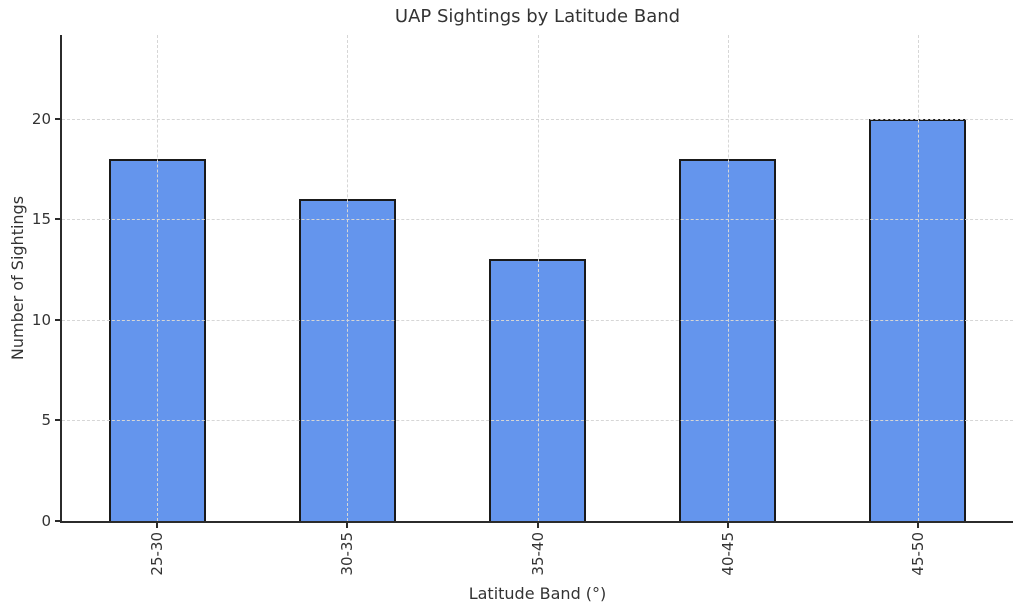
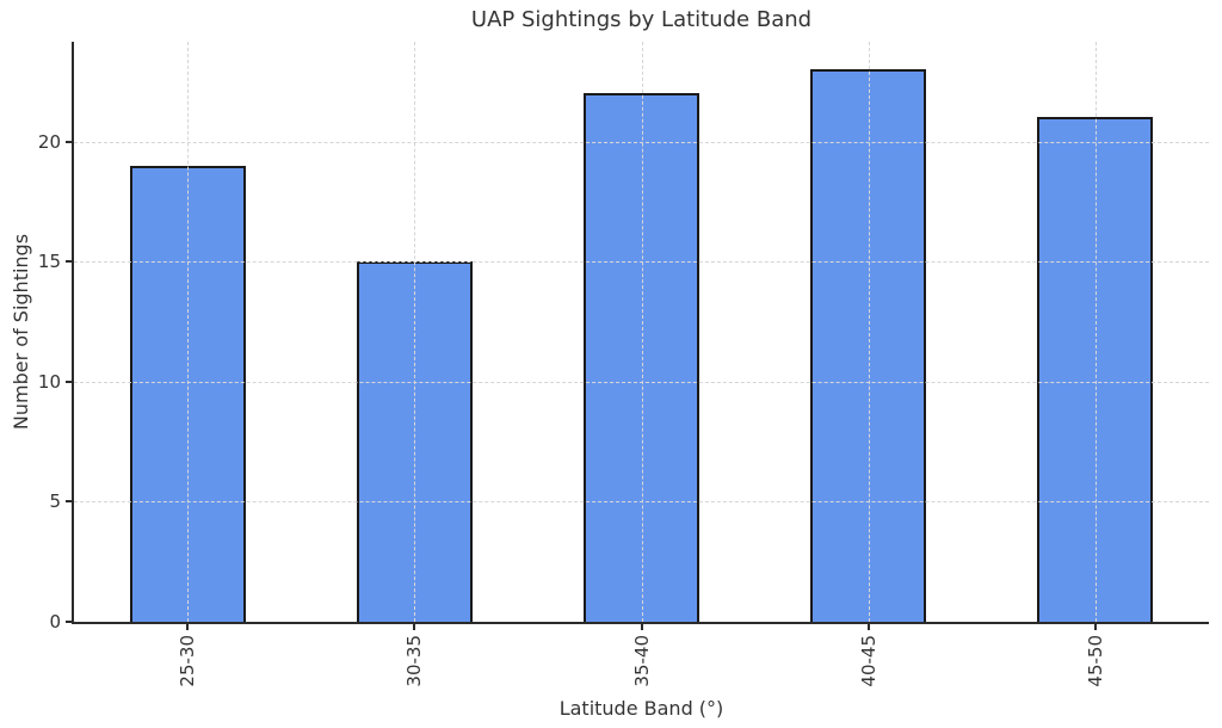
25-30: 18 -> 19
30-35: 16 -> 15
35-40: 13 -> 22
40-45: 18 -> 23
45-50: 20 -> 21
